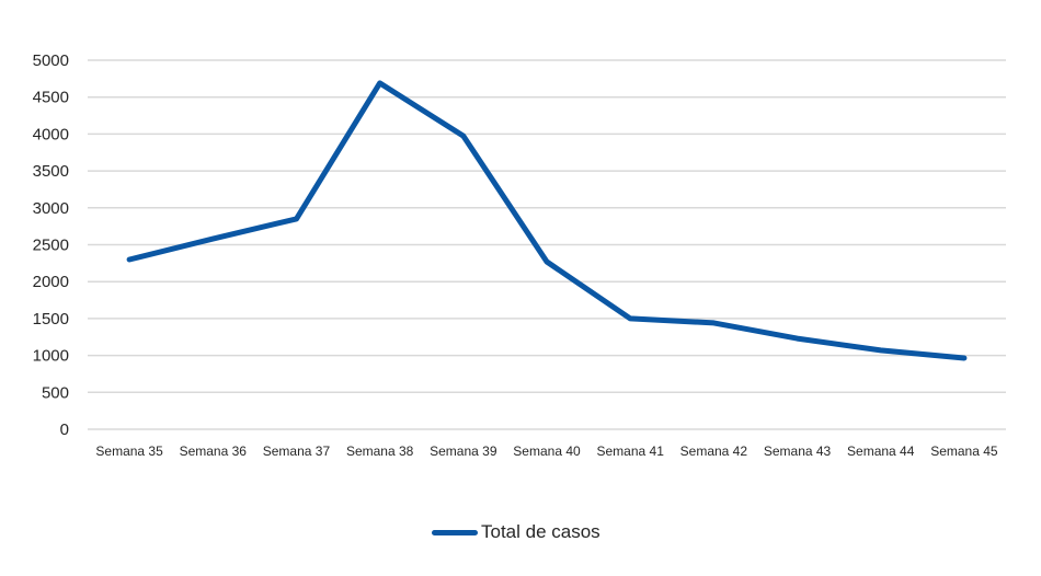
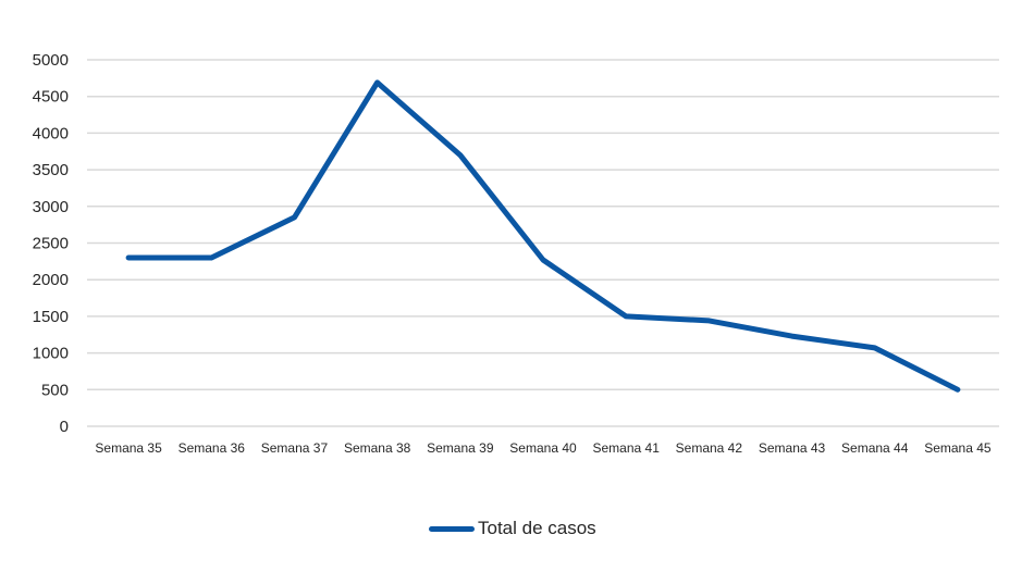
Semana 36: 2600 -> 2300
Semana 39: 4000 -> 3700
Semana 45: 1000 -> 500
